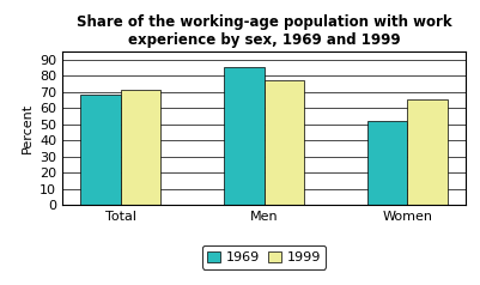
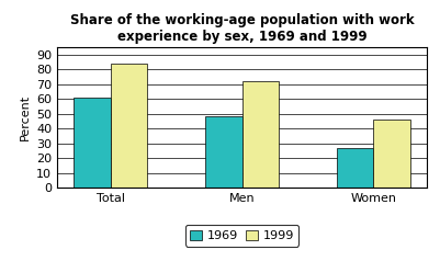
1969/Total: 68 -> 61
1999/Total: 71 -> 84
1969/Men: 85 -> 48
1999/Men: 77 -> 72
1969/Women: 52 -> 27
1999/Women: 65 -> 46
